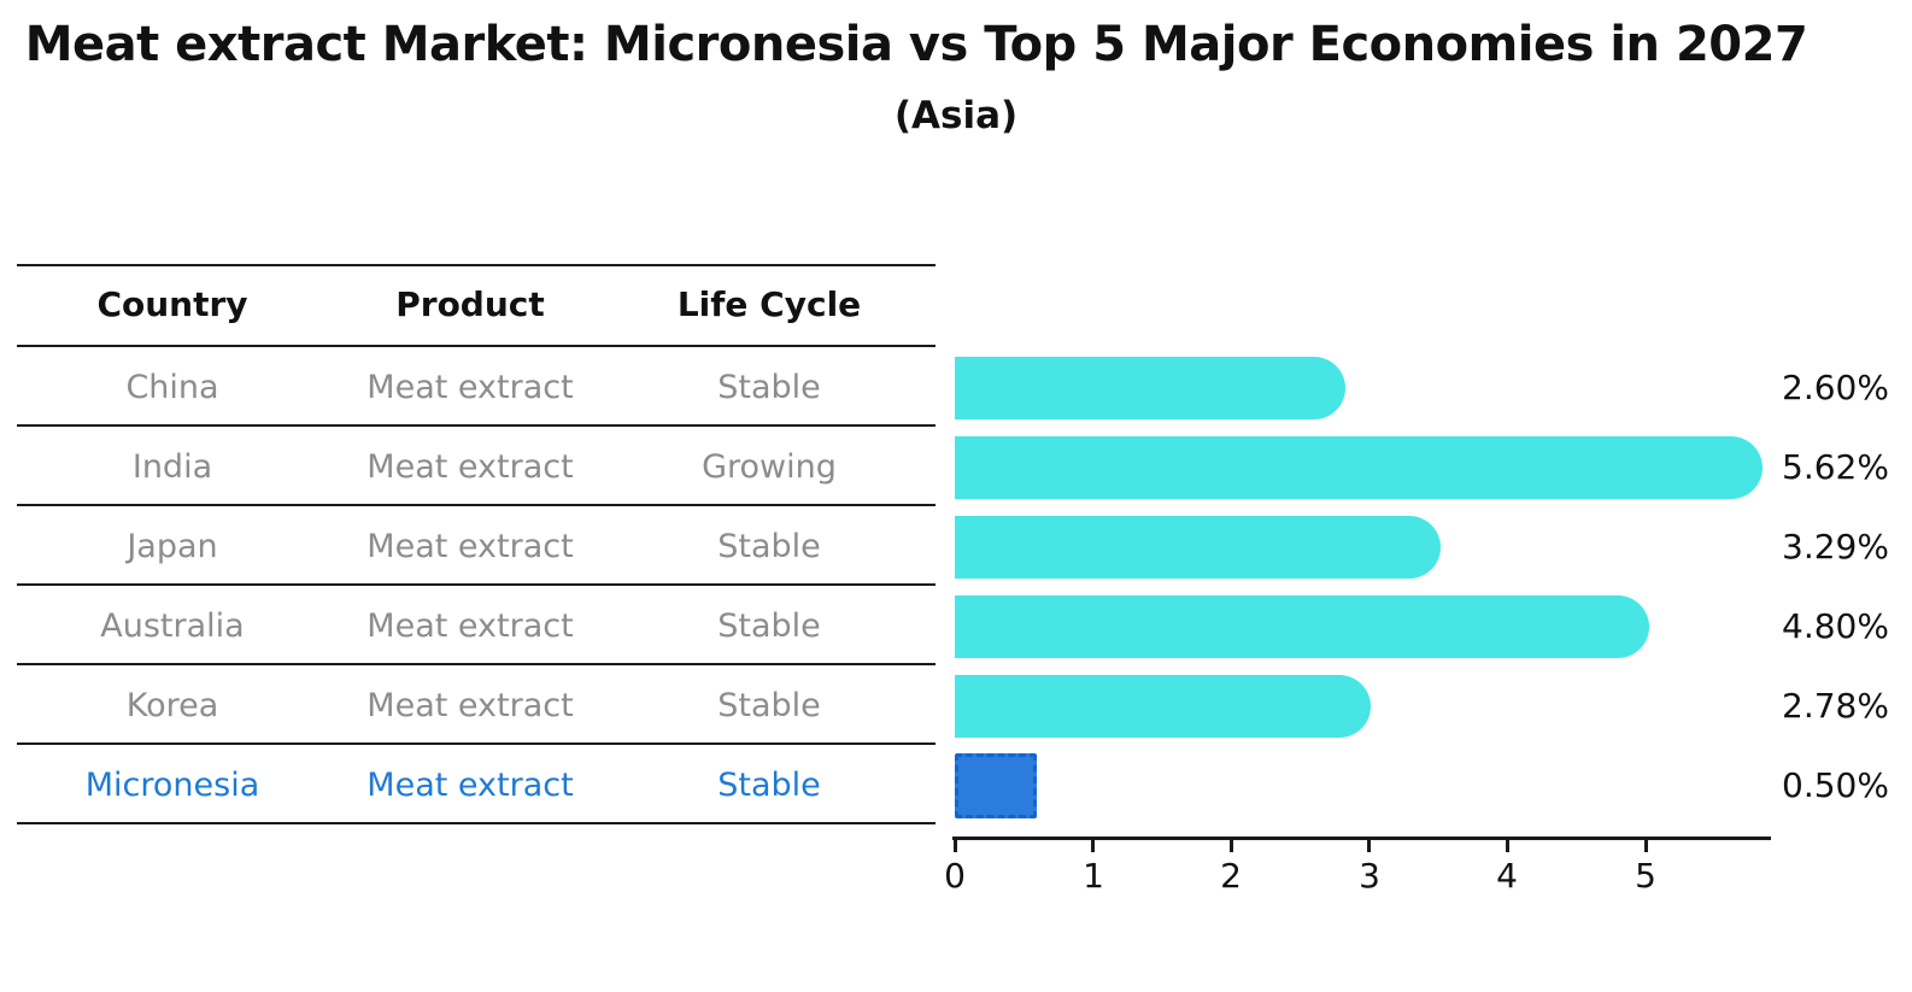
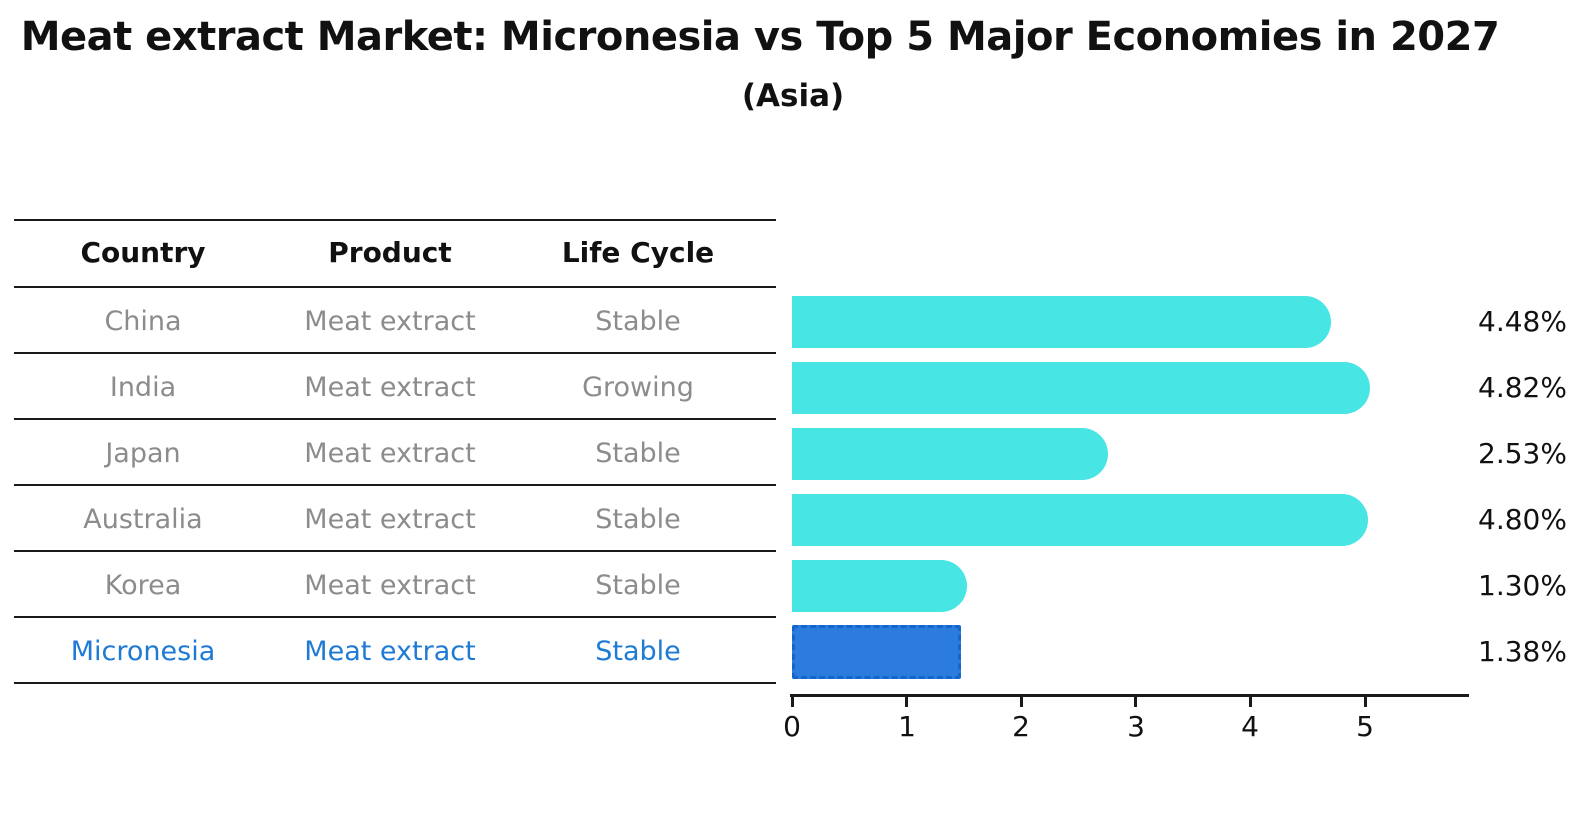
China: 2.60% -> 4.48%
India: 5.62% -> 4.82%
Japan: 3.29% -> 2.53%
Korea: 2.78% -> 1.30%
Micronesia: 0.50% -> 1.38%
